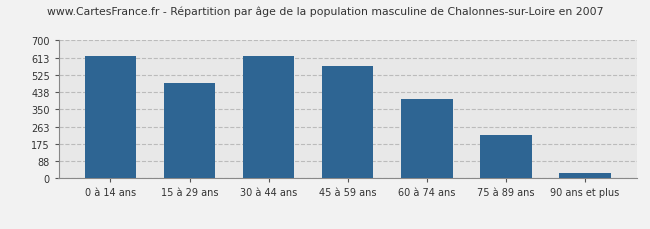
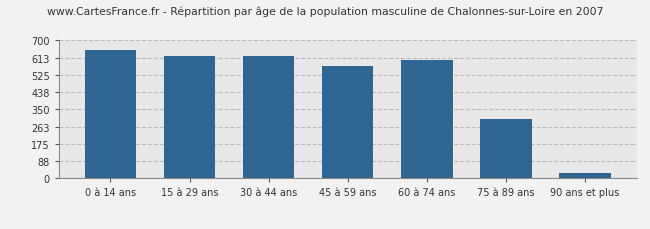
0 à 14 ans: 620 -> 650
15 à 29 ans: 480 -> 620
60 à 74 ans: 400 -> 600
75 à 89 ans: 220 -> 300
